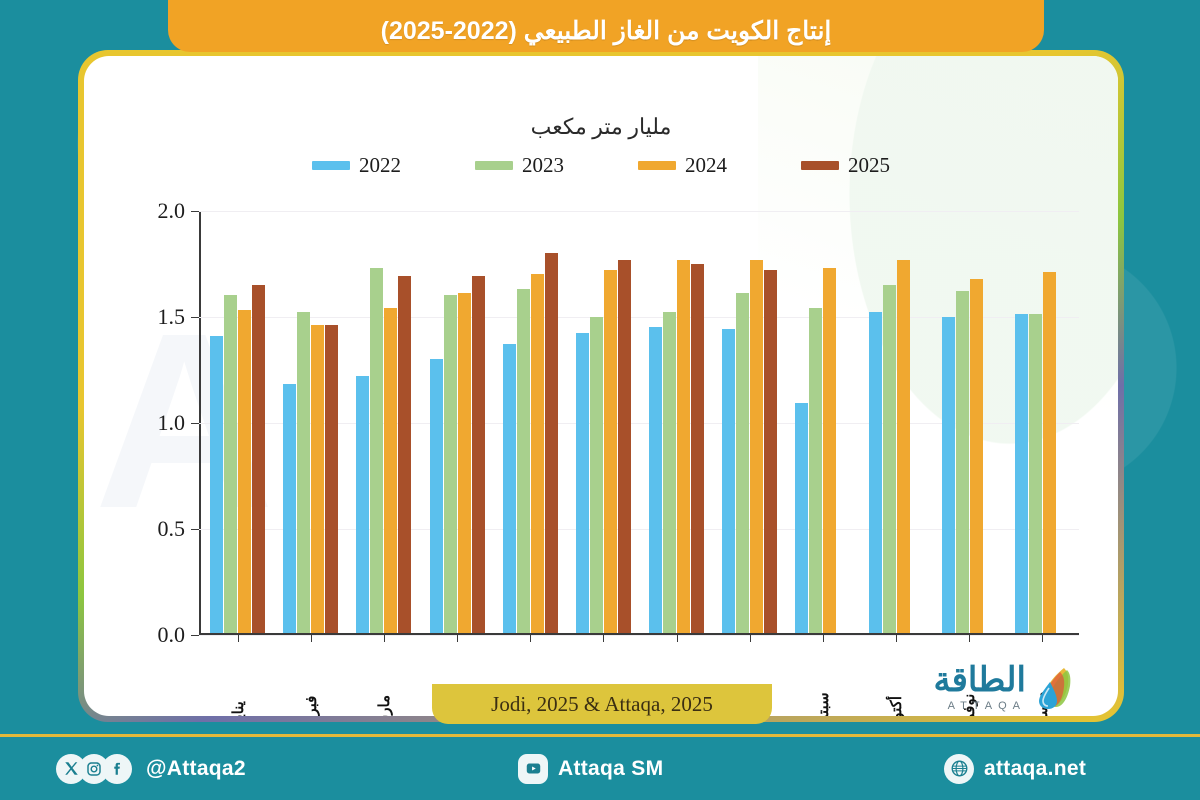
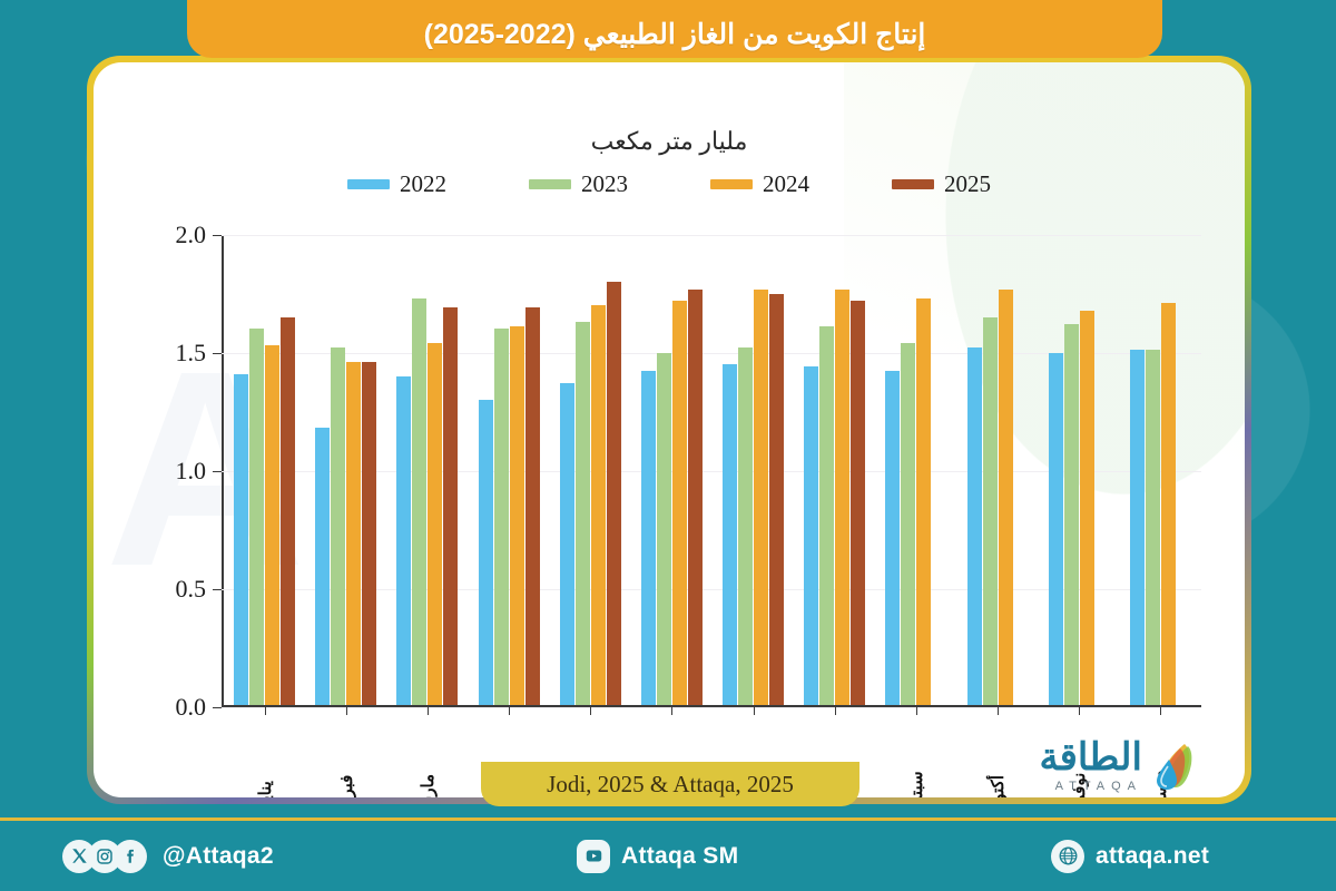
2022/مارس: 1.22 -> 1.40
2022/سبتمبر: 1.09 -> 1.42
